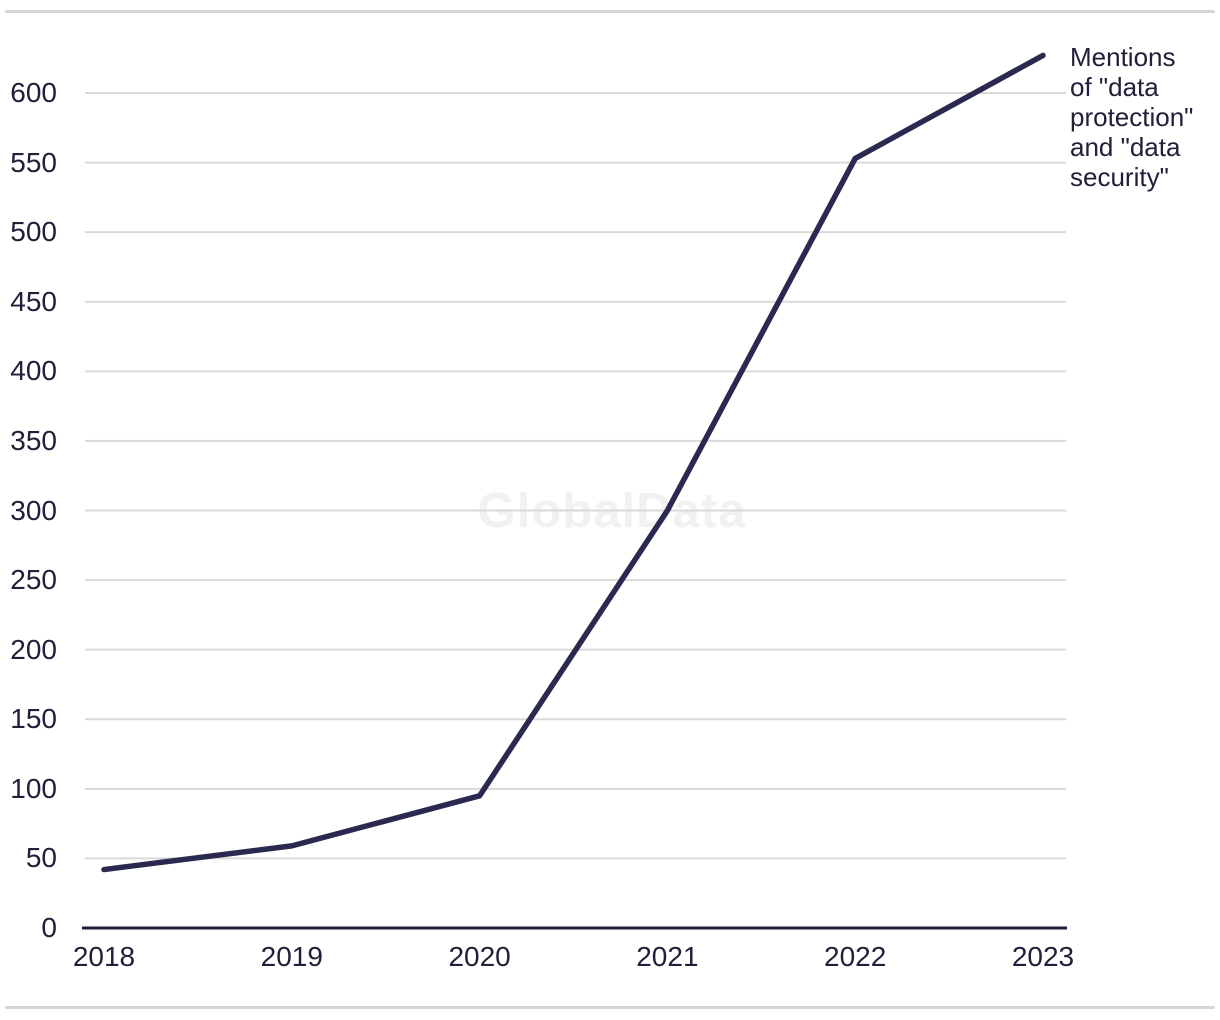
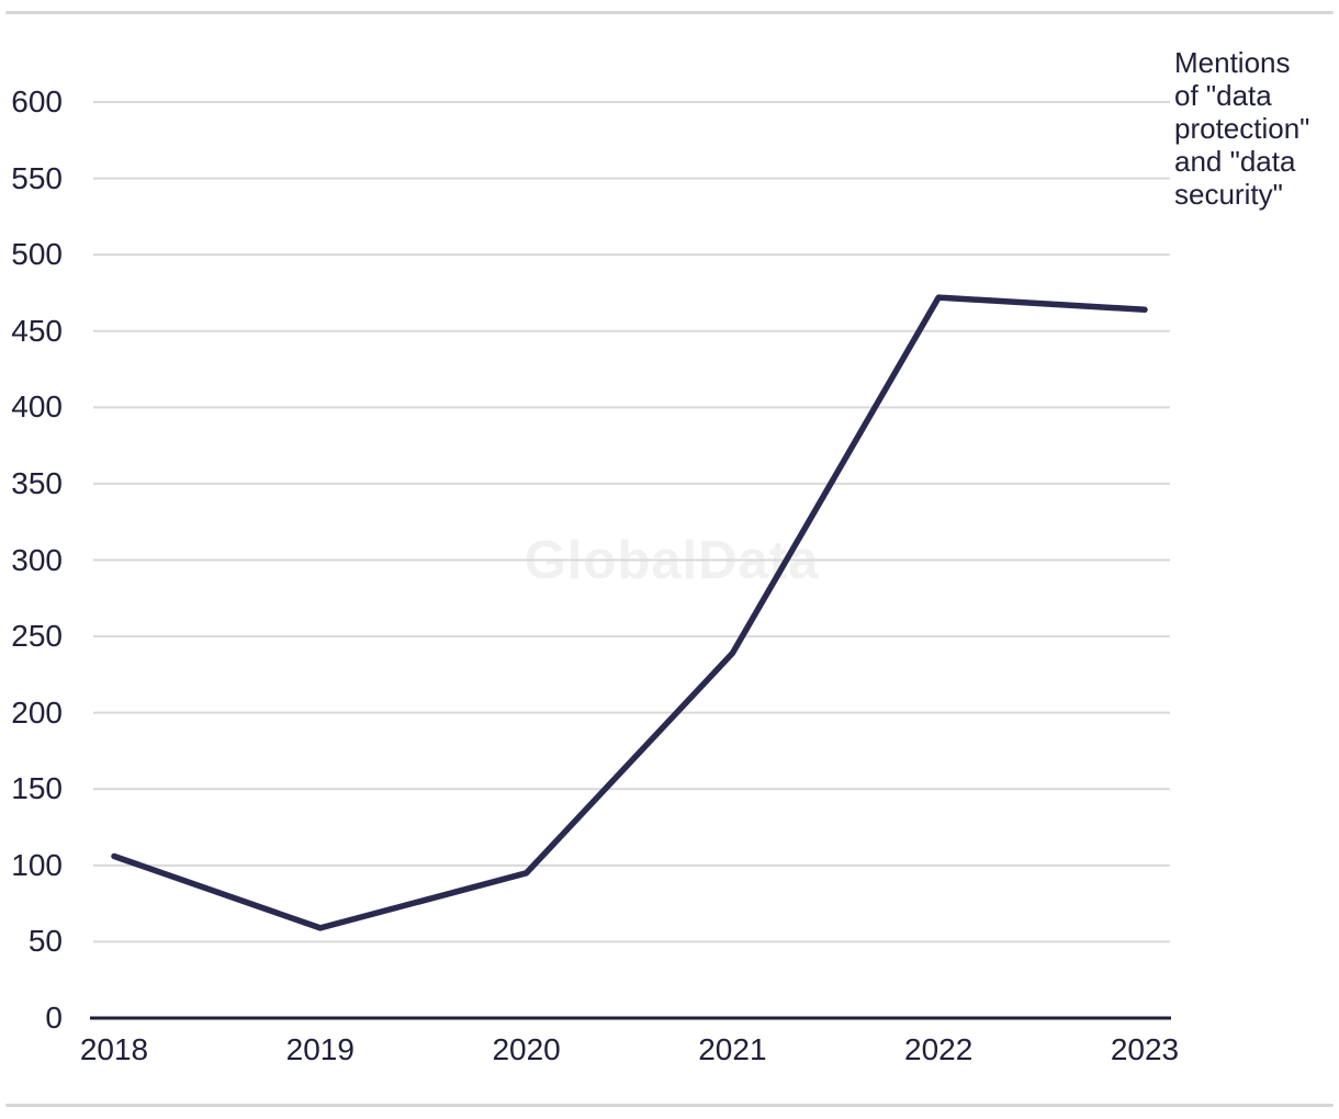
2018: 42 -> 106
2021: 300 -> 239
2022: 553 -> 472
2023: 627 -> 464
